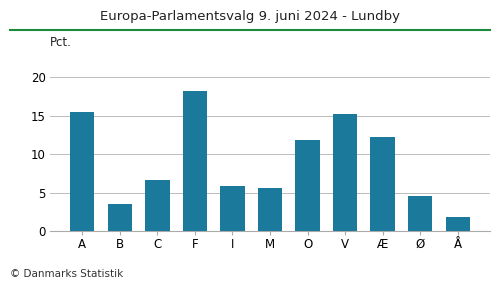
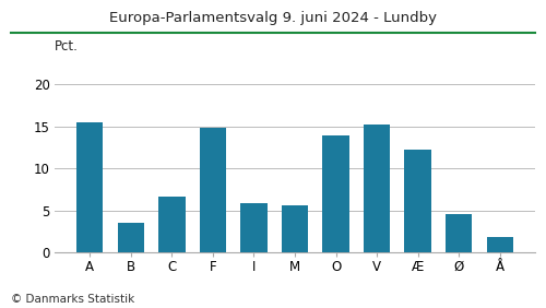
F: 18.2 -> 14.9
O: 11.8 -> 13.9
